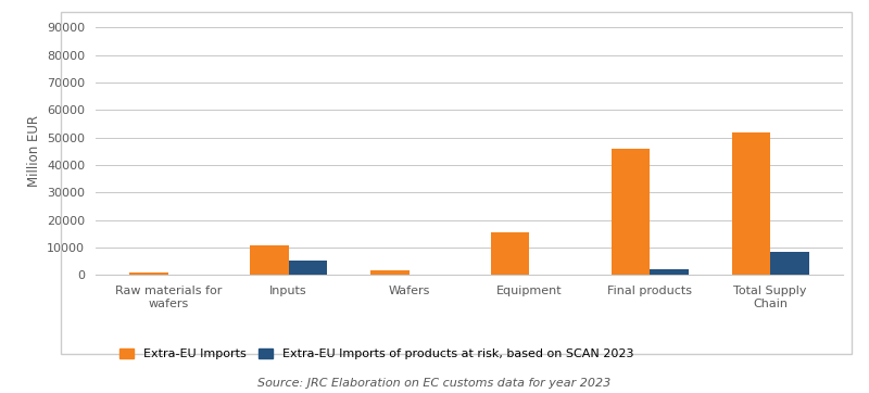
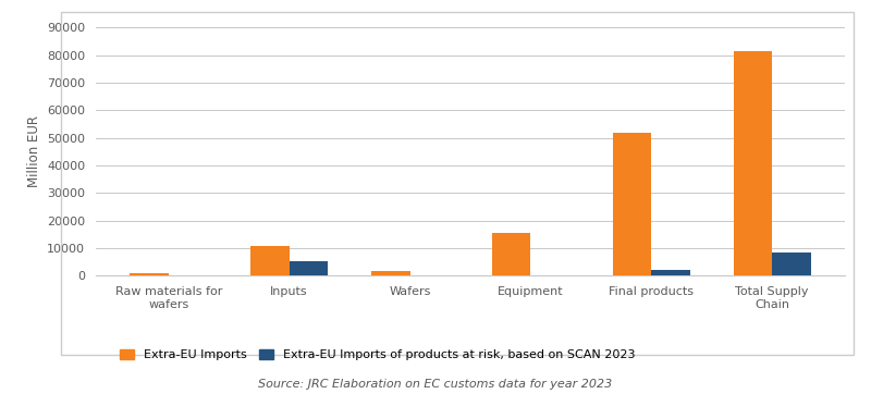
Extra-EU Imports/Final products: 46000 -> 52000
Extra-EU Imports/Total Supply Chain: 52000 -> 81500
